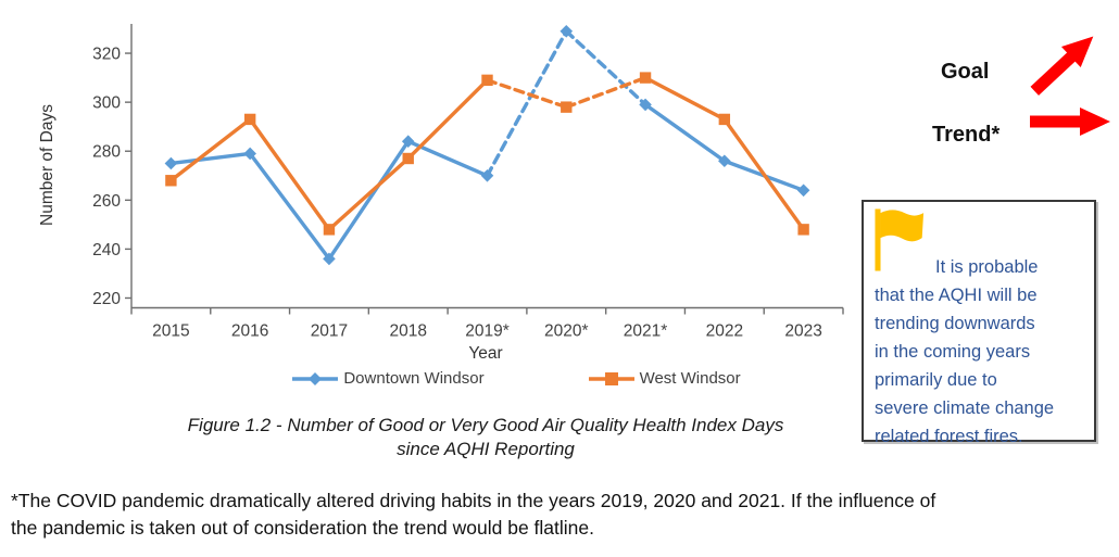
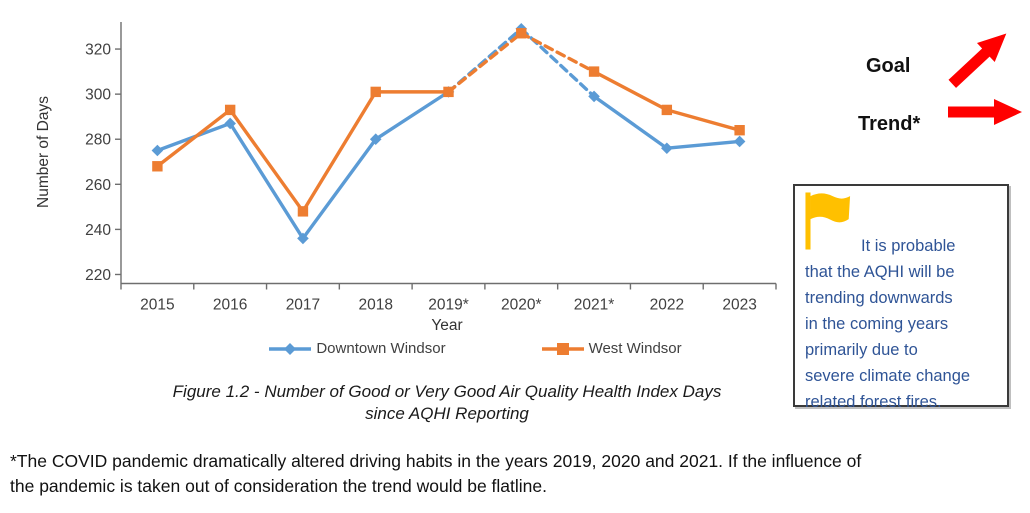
Downtown Windsor/2016: 279 -> 287
Downtown Windsor/2018: 284 -> 280
West Windsor/2018: 277 -> 301
Downtown Windsor/2019*: 270 -> 301
West Windsor/2019*: 309 -> 301
West Windsor/2020*: 298 -> 327
Downtown Windsor/2023: 264 -> 279
West Windsor/2023: 248 -> 284
